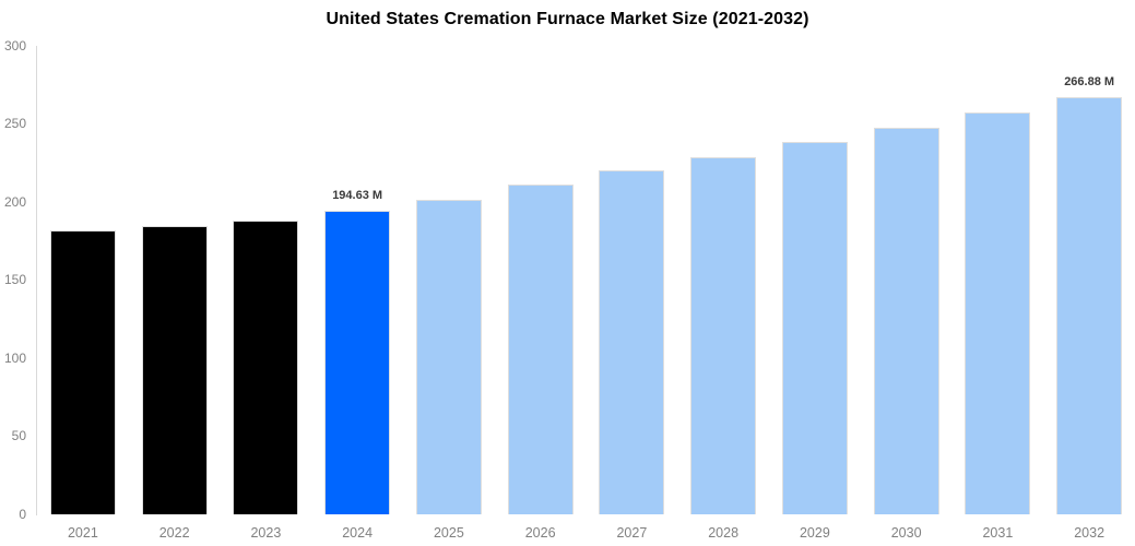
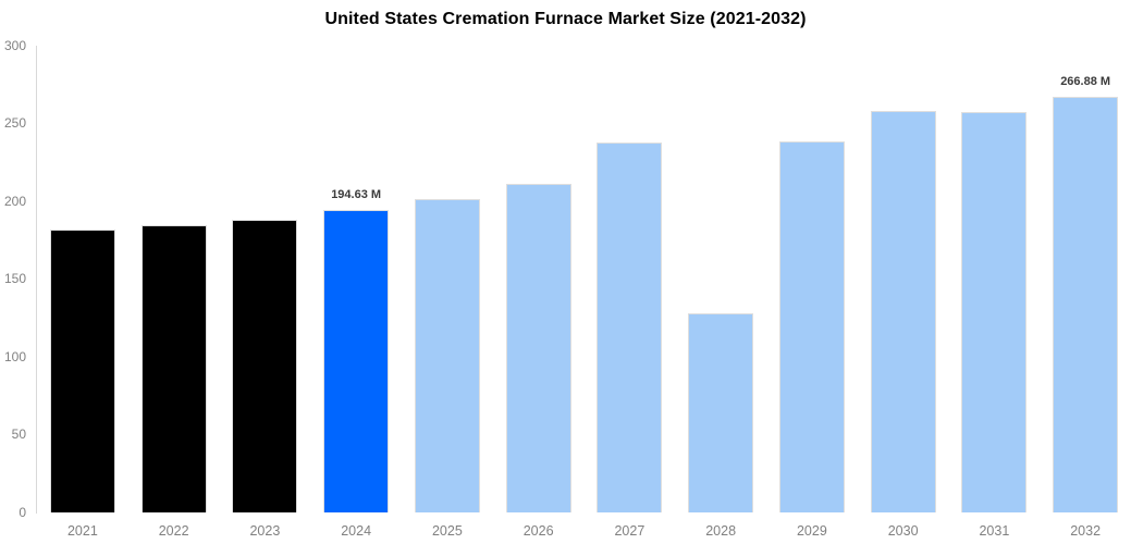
2027: 220 -> 238
2028: 229 -> 128
2030: 248 -> 258
